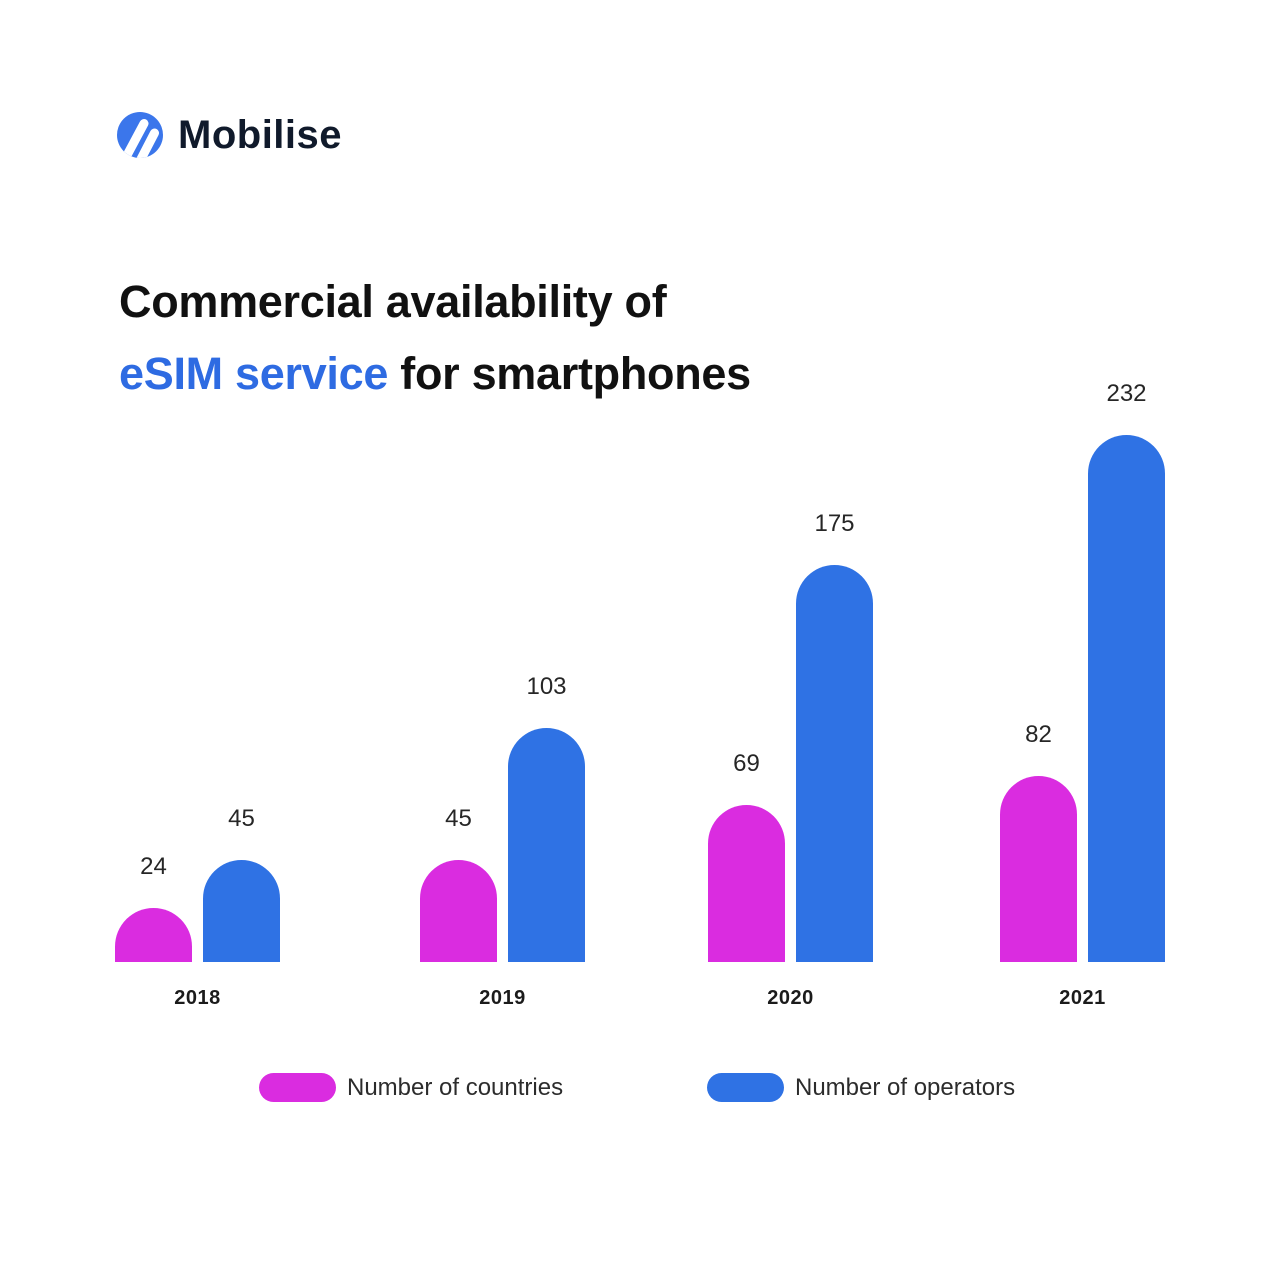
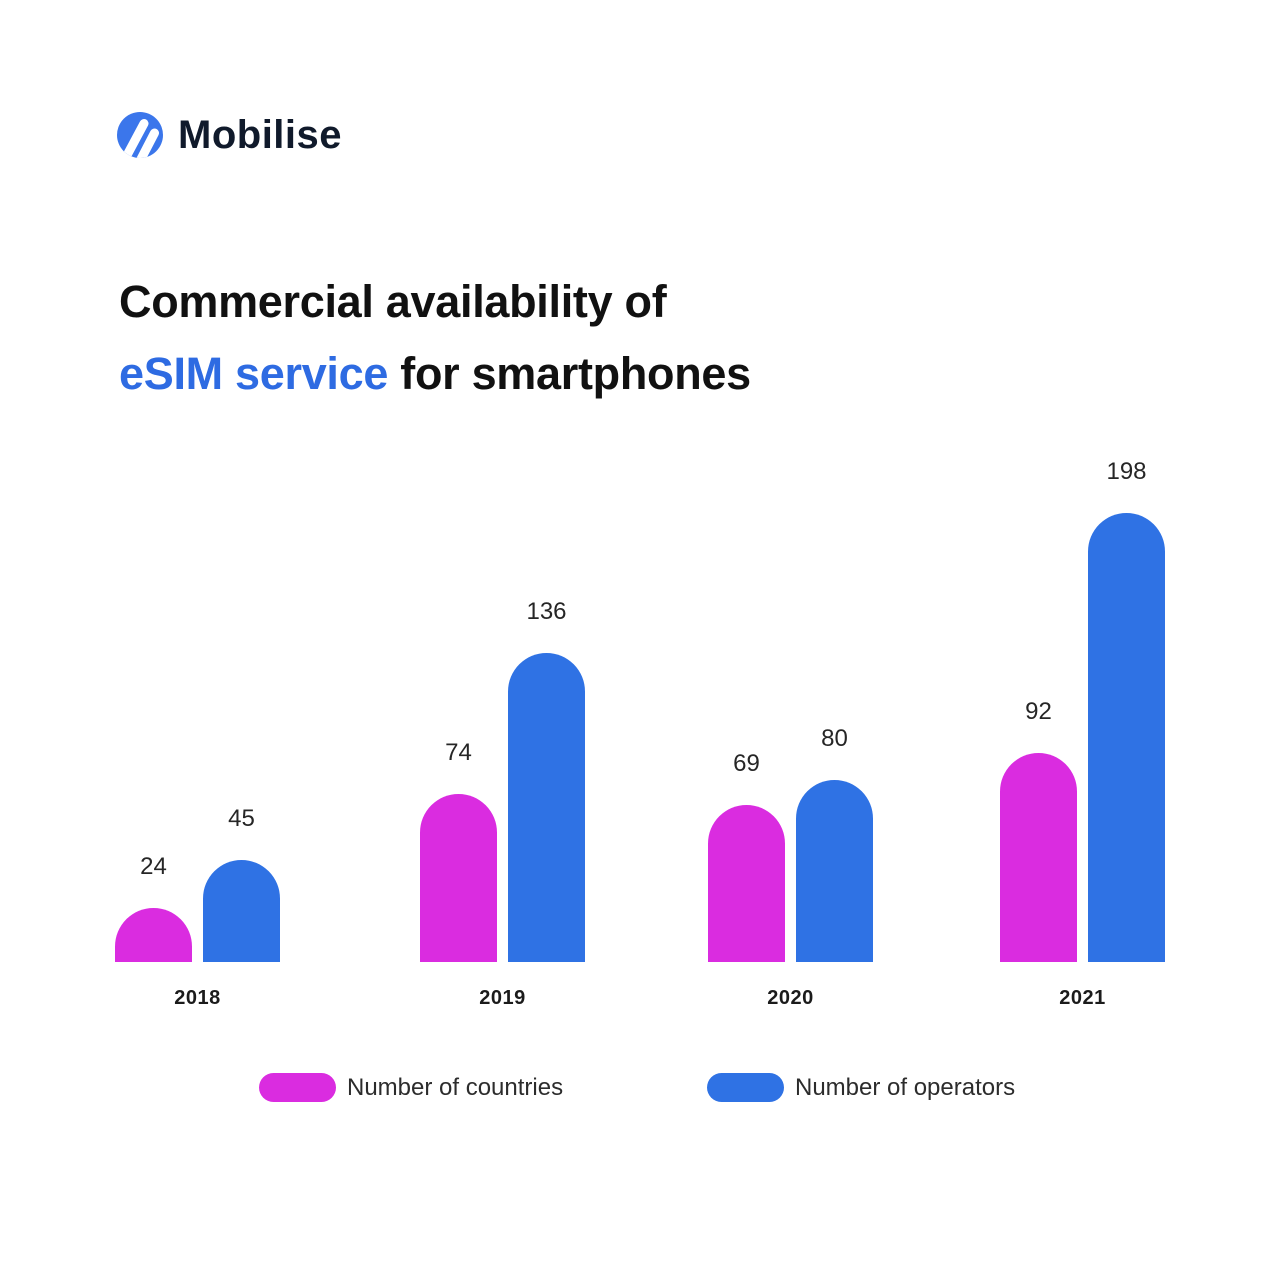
Number of countries/2019: 45 -> 74
Number of operators/2019: 103 -> 136
Number of operators/2020: 175 -> 80
Number of countries/2021: 82 -> 92
Number of operators/2021: 232 -> 198
